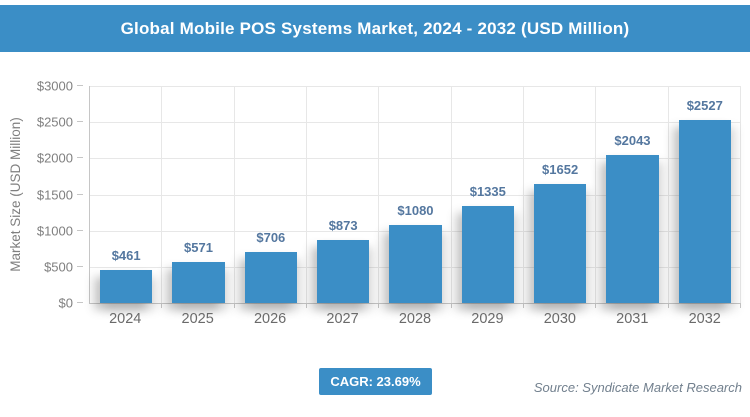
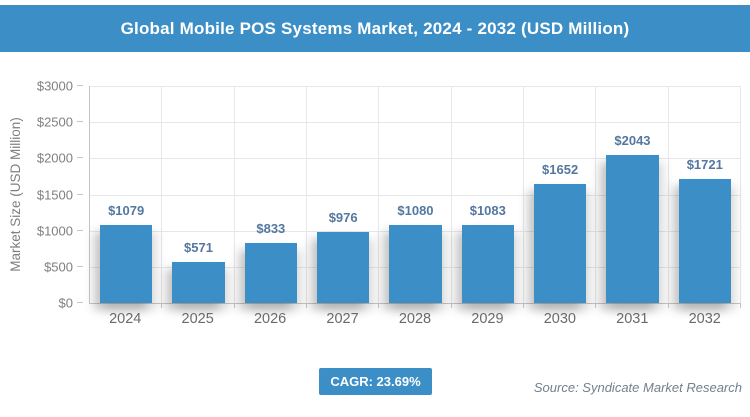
2024: $461 -> $1079
2026: $706 -> $833
2027: $873 -> $976
2029: $1335 -> $1083
2032: $2527 -> $1721
